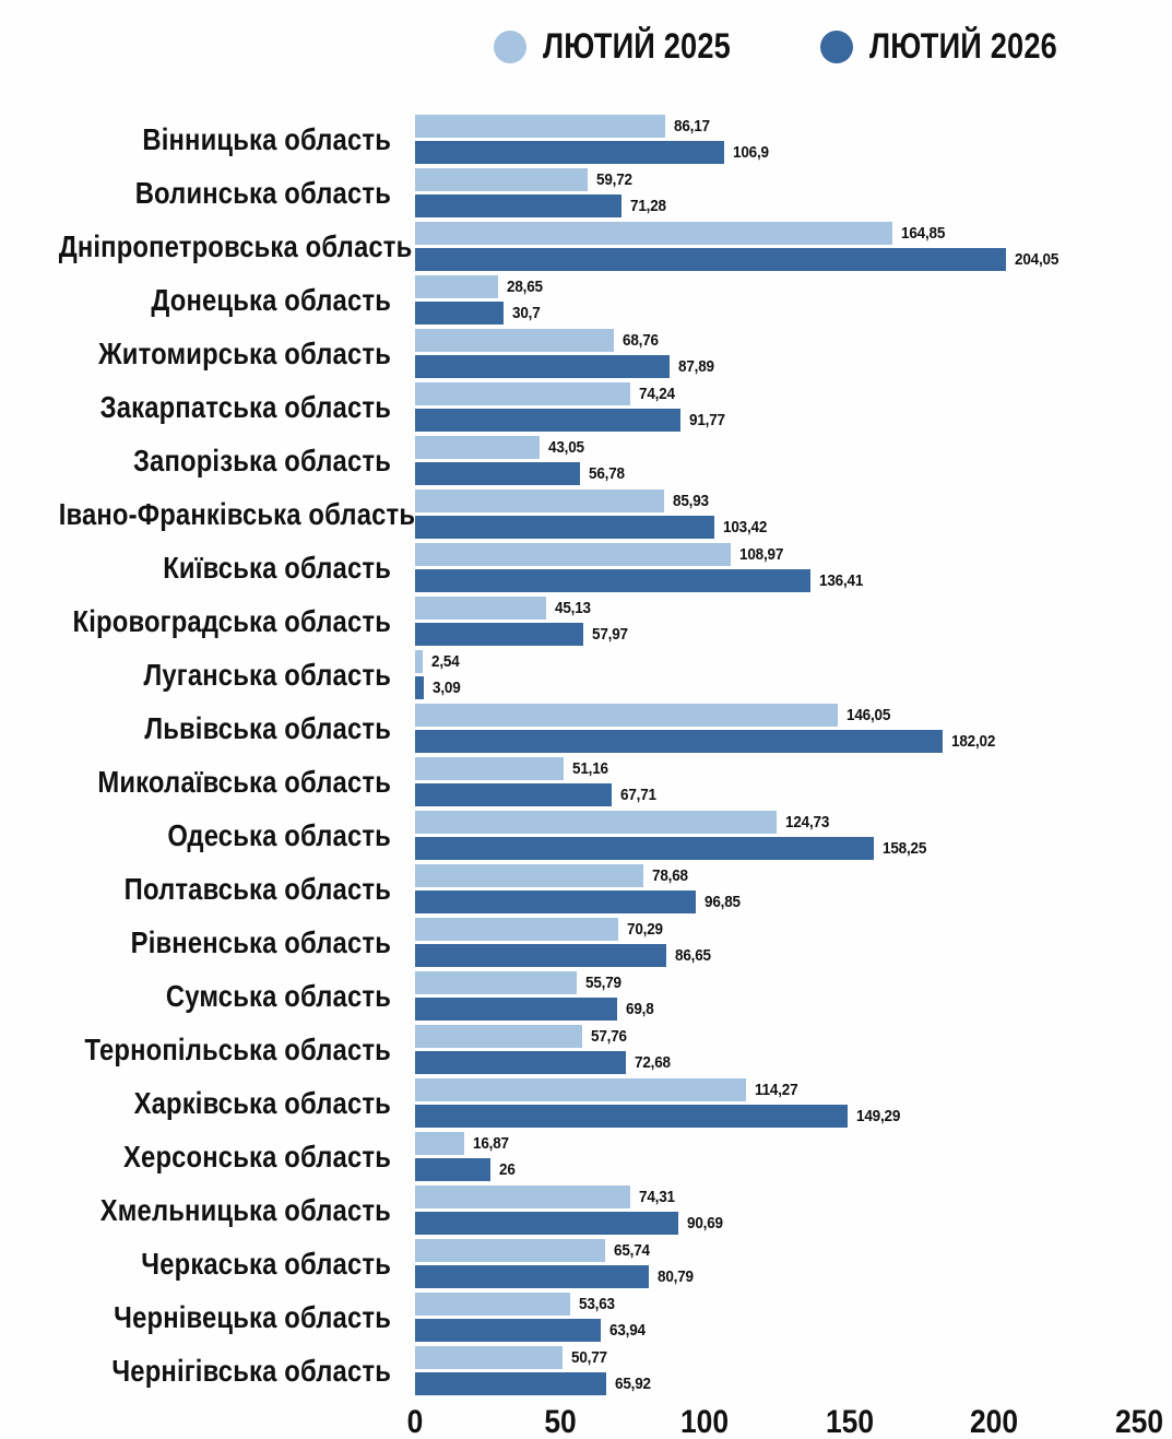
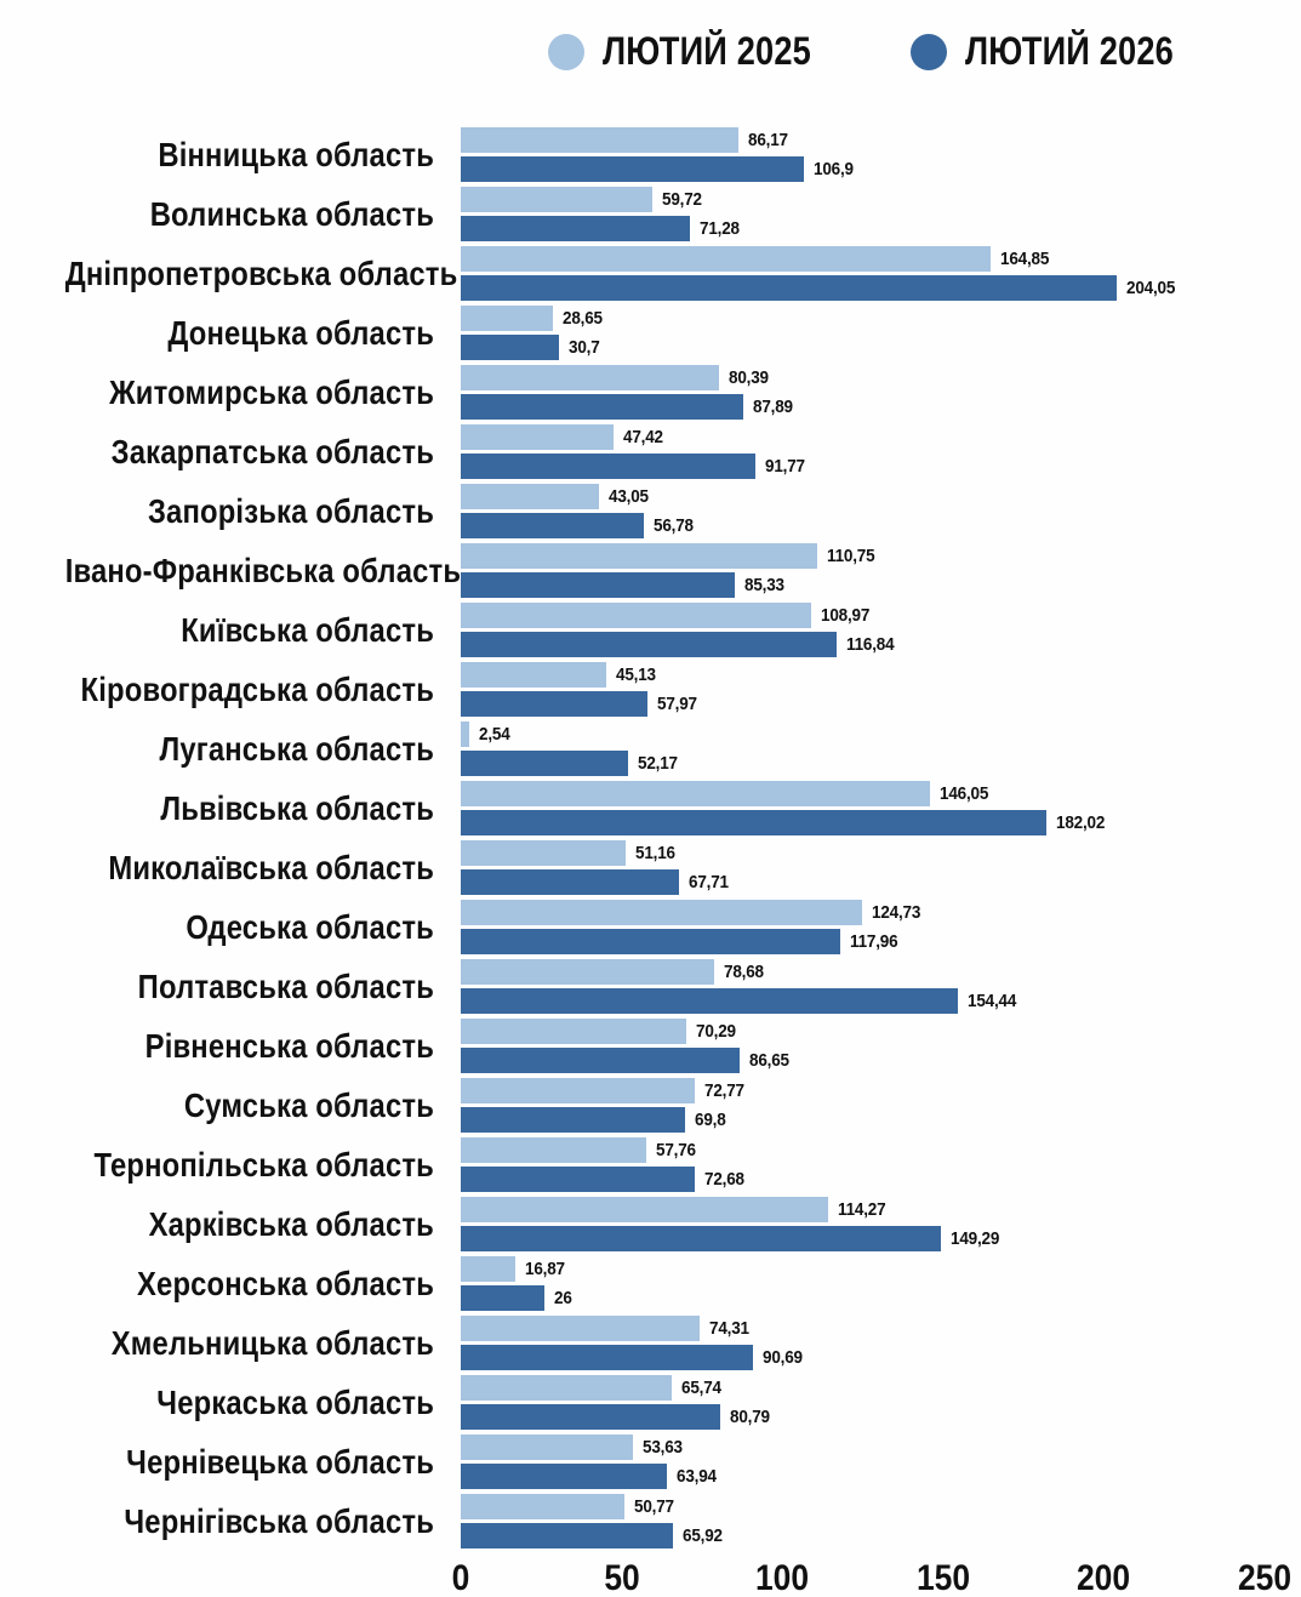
ЛЮТИЙ 2025/Житомирська область: 68,76 -> 80,39
ЛЮТИЙ 2025/Закарпатська область: 74,24 -> 47,42
ЛЮТИЙ 2025/Івано-Франківська область: 85,93 -> 110,75
ЛЮТИЙ 2026/Івано-Франківська область: 103,42 -> 85,33
ЛЮТИЙ 2026/Київська область: 136,41 -> 116,84
ЛЮТИЙ 2026/Луганська область: 3,09 -> 52,17
ЛЮТИЙ 2026/Одеська область: 158,25 -> 117,96
ЛЮТИЙ 2026/Полтавська область: 96,85 -> 154,44
ЛЮТИЙ 2025/Сумська область: 55,79 -> 72,77
